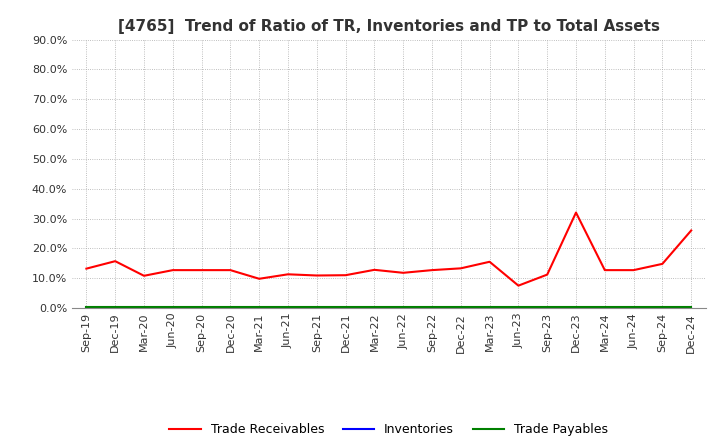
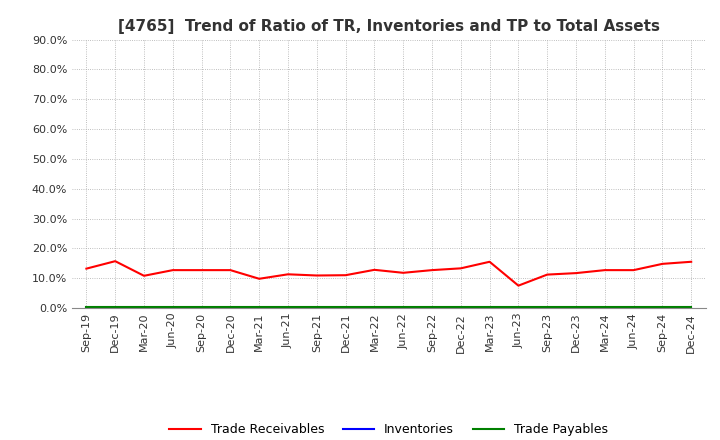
Trade Receivables/Dec-23: 32.0% -> 11.7%
Trade Receivables/Dec-24: 26.0% -> 15.5%
